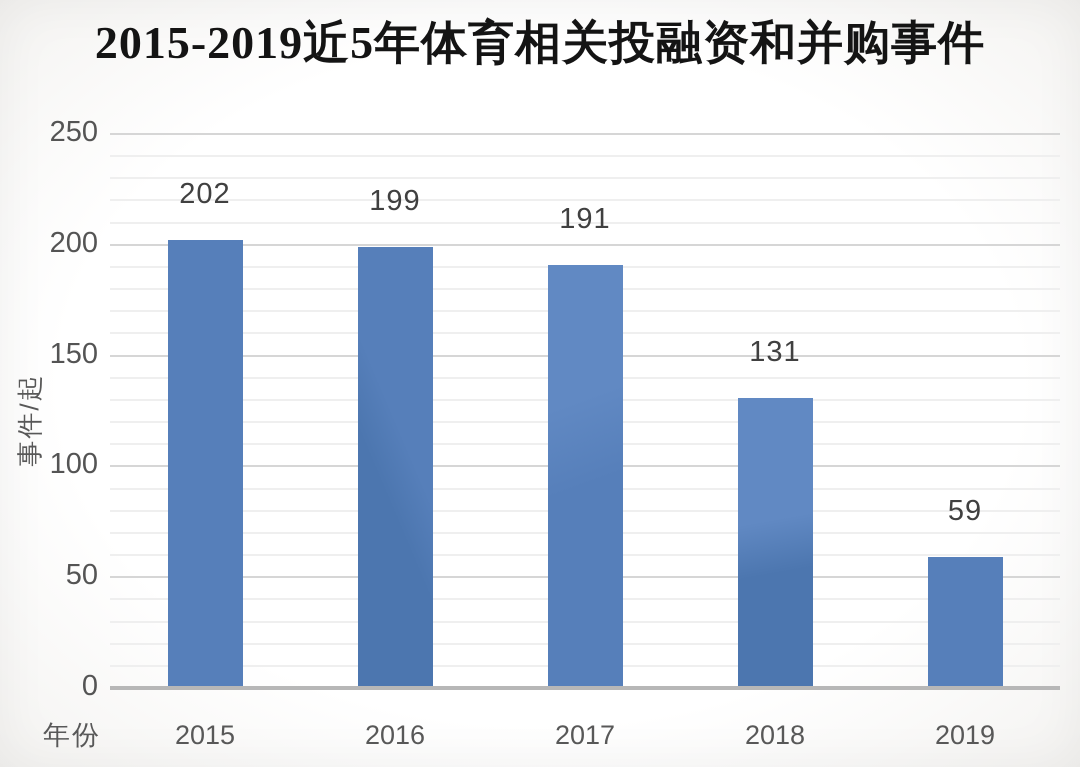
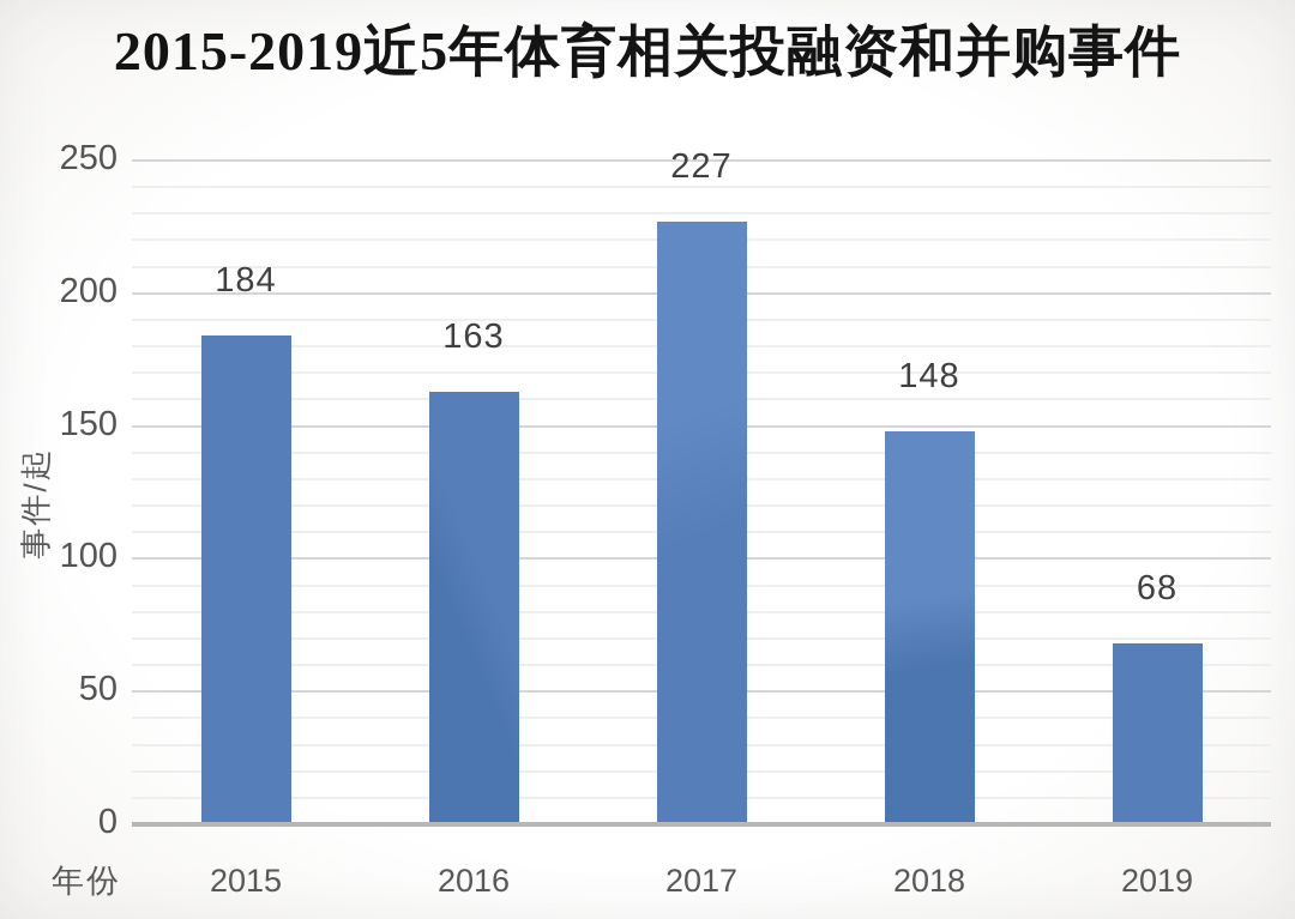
2015: 202 -> 184
2016: 199 -> 163
2017: 191 -> 227
2018: 131 -> 148
2019: 59 -> 68
